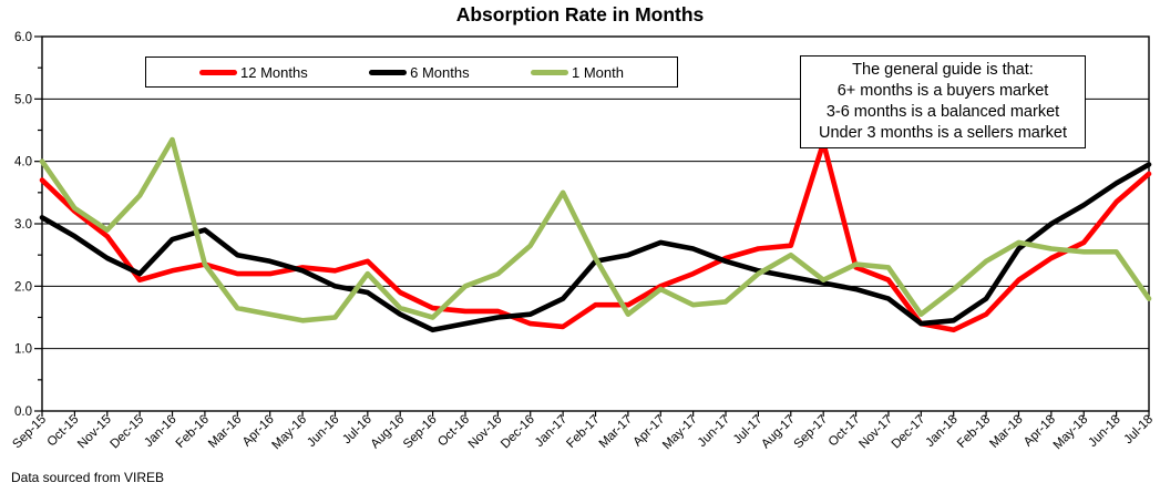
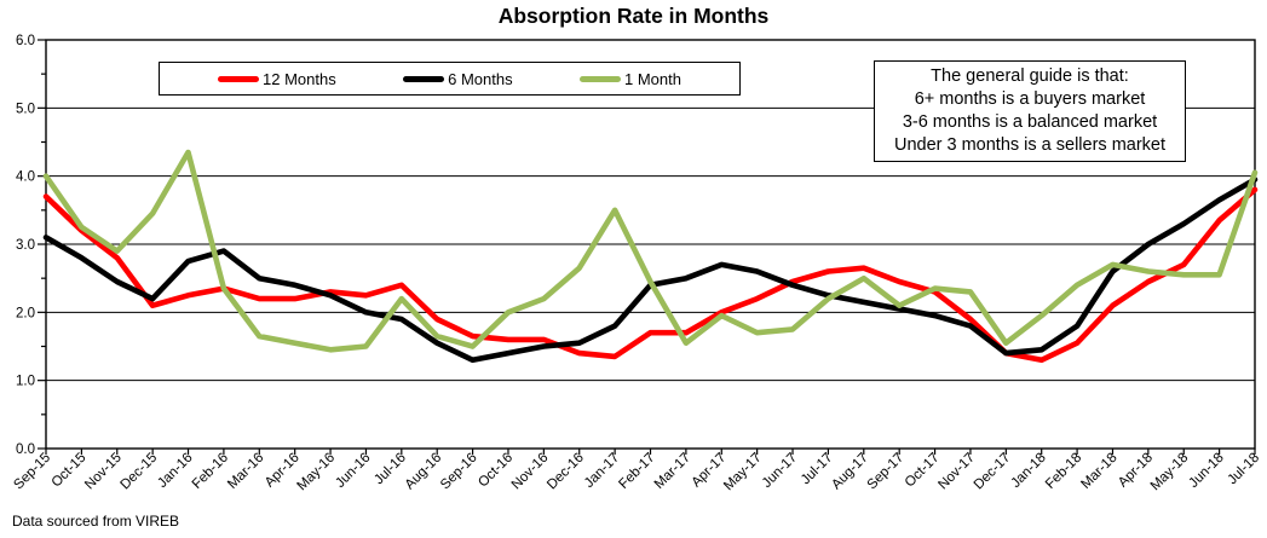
12 Months/Sep-17: 4.3 -> 2.5
12 Months/Nov-17: 2.1 -> 1.9
1 Month/Jul-18: 1.8 -> 4.0
